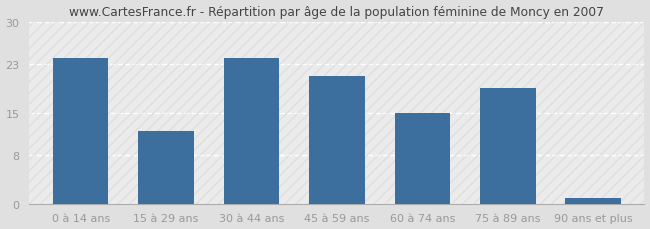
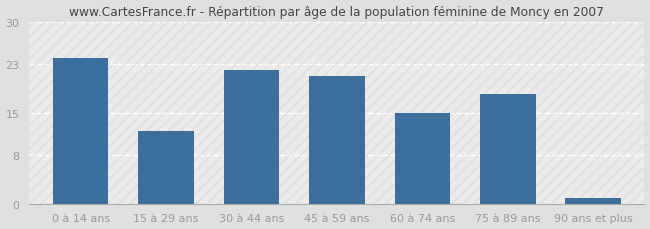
30 à 44 ans: 24 -> 22
75 à 89 ans: 19 -> 18
